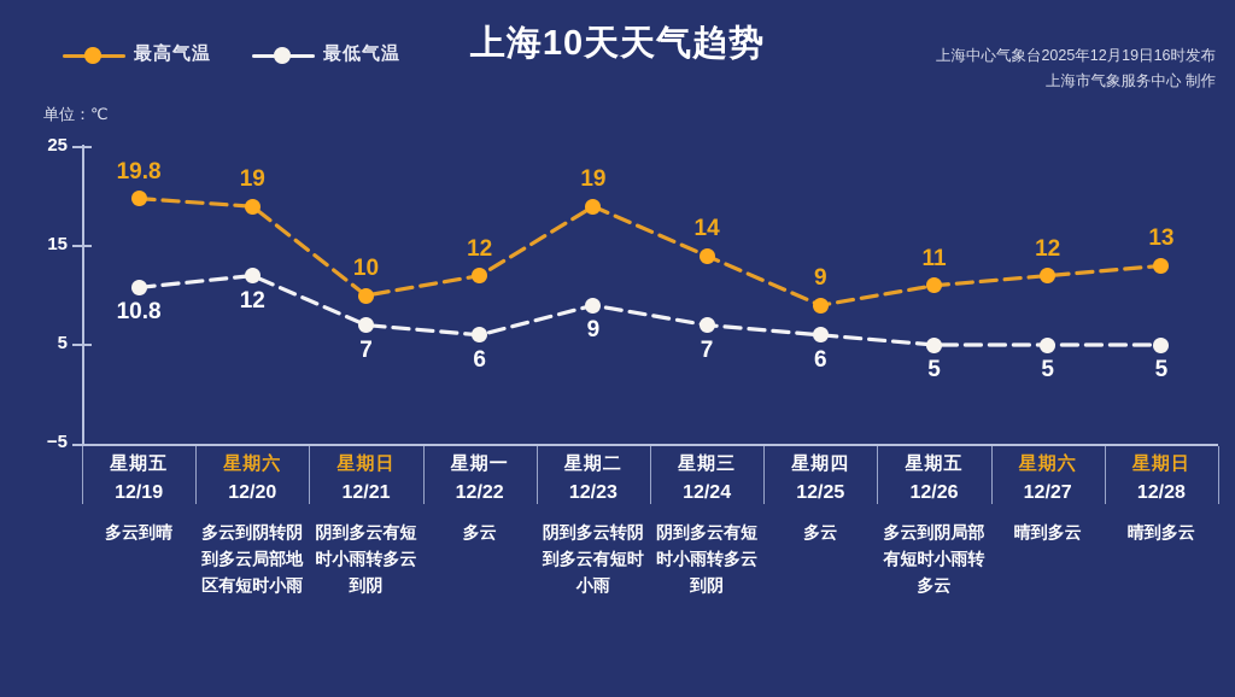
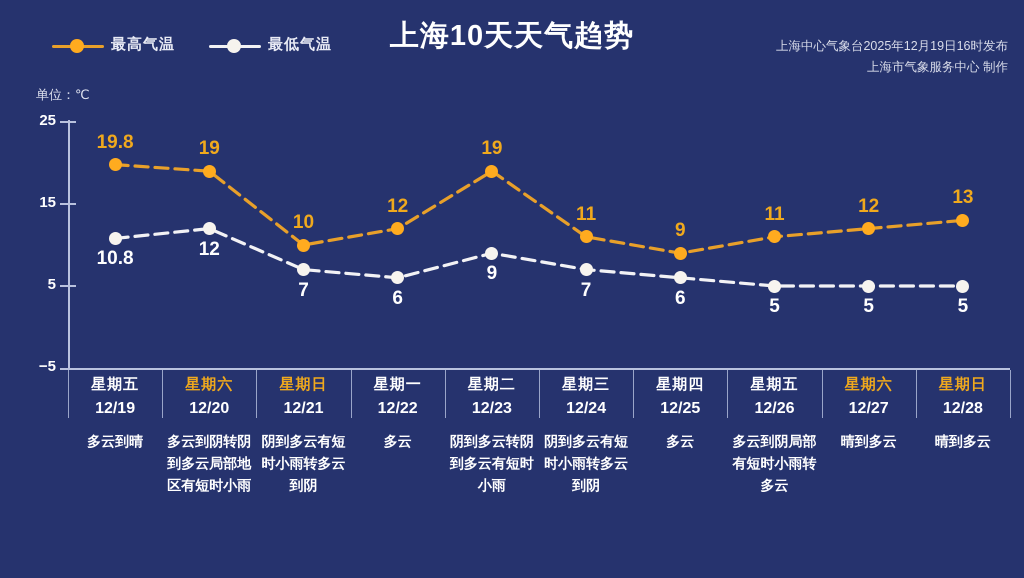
最高气温/12/24: 14 -> 11
